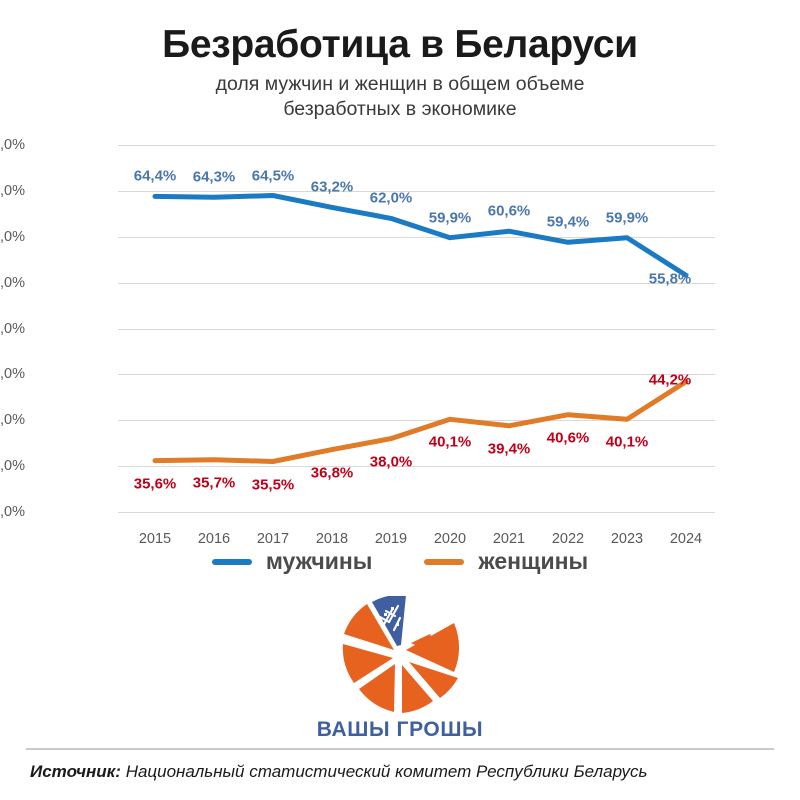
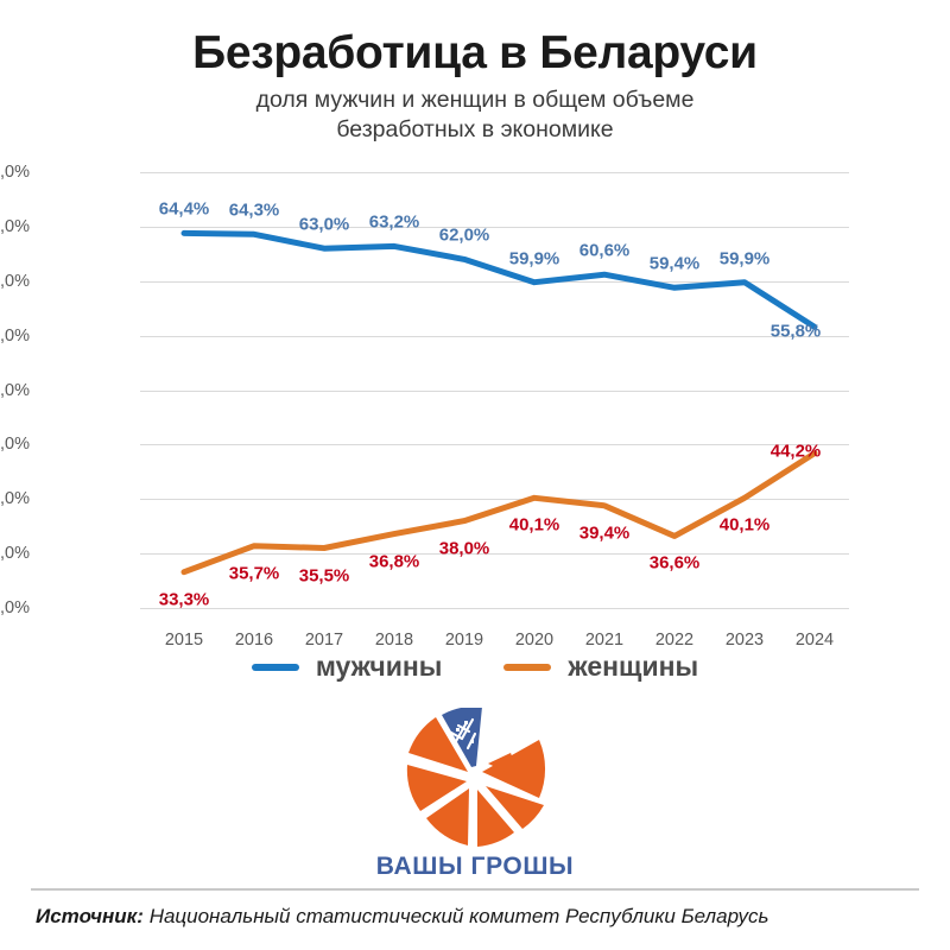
женщины/2015: 35,6% -> 33,3%
мужчины/2017: 64,5% -> 63,0%
женщины/2022: 40,6% -> 36,6%
